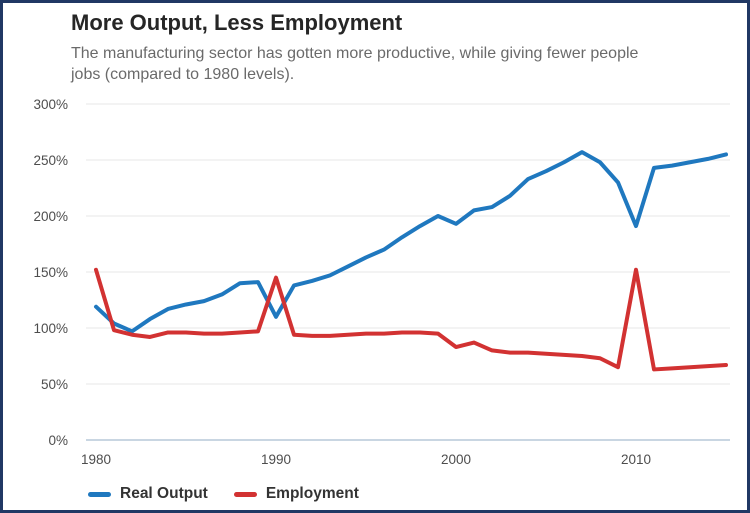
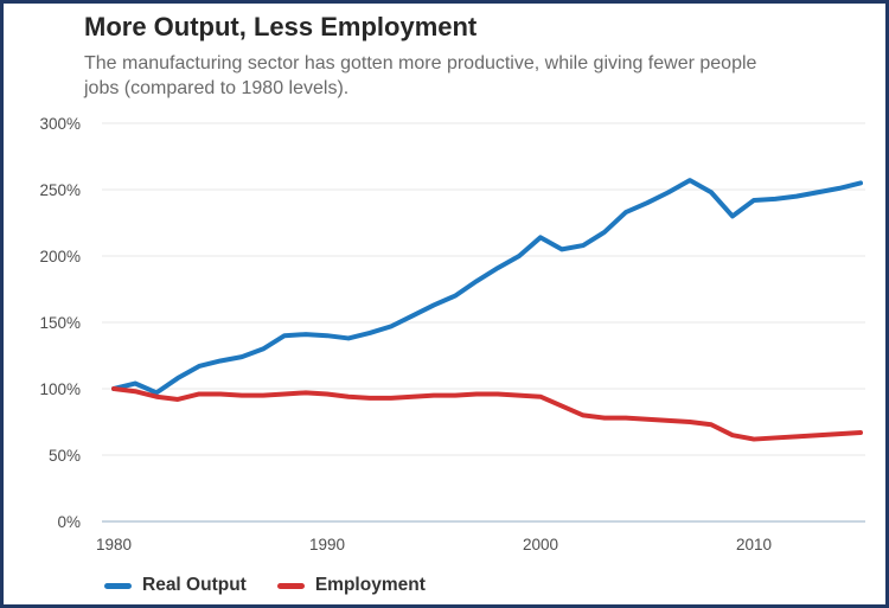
Real Output/1980: 119% -> 100%
Employment/1980: 152% -> 100%
Real Output/1990: 110% -> 140%
Employment/1990: 145% -> 96%
Real Output/2000: 193% -> 214%
Employment/2000: 83% -> 94%
Real Output/2010: 191% -> 242%
Employment/2010: 152% -> 62%
